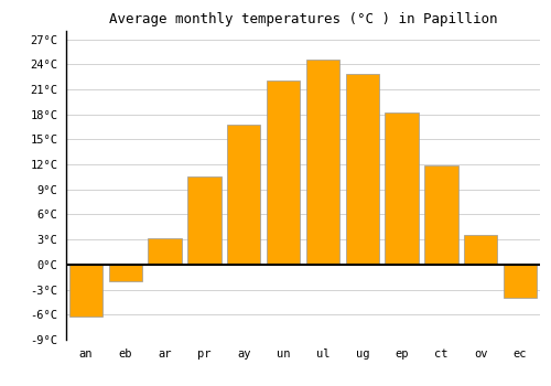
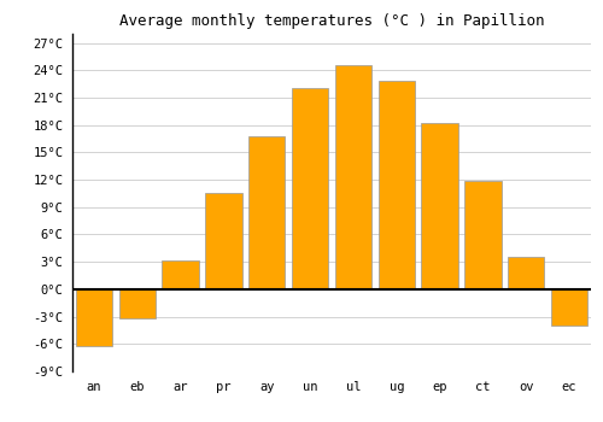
eb: -2.0°C -> -3.2°C
